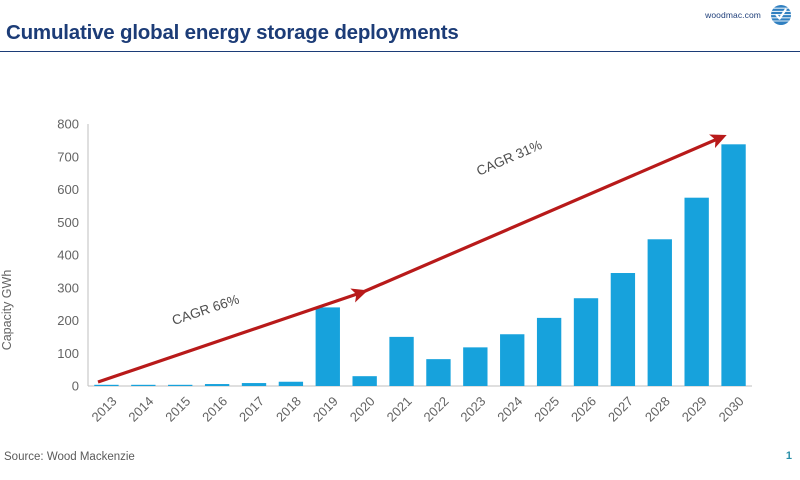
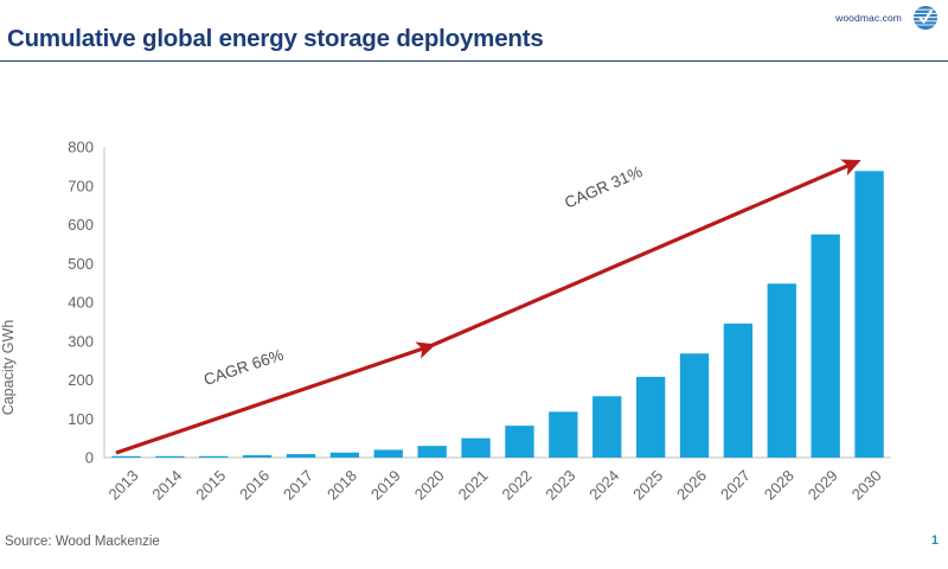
2019: 240 -> 20
2021: 150 -> 50
